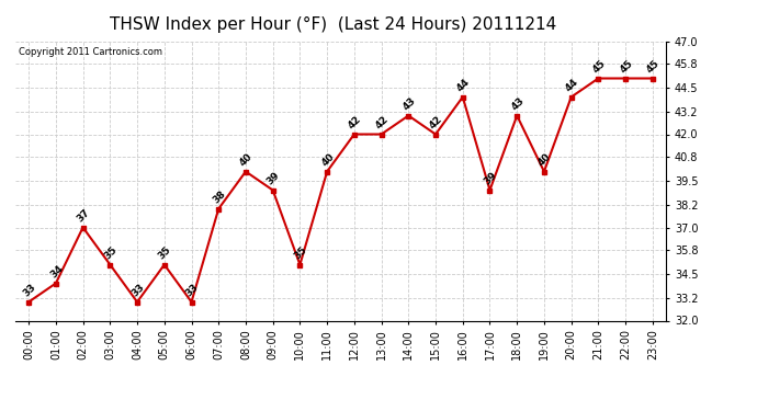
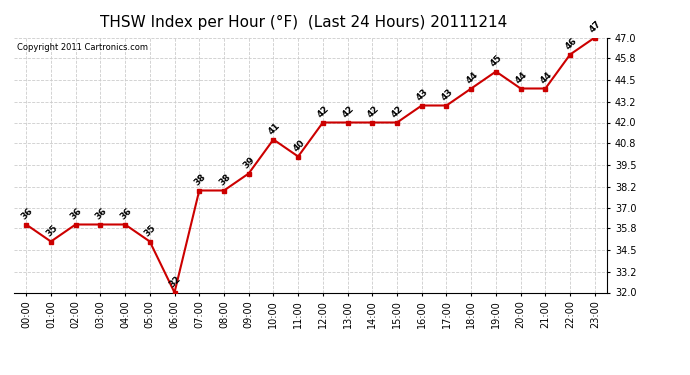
00:00: 33 -> 36
01:00: 34 -> 35
02:00: 37 -> 36
03:00: 35 -> 36
04:00: 33 -> 36
06:00: 33 -> 32
08:00: 40 -> 38
10:00: 35 -> 41
14:00: 43 -> 42
16:00: 44 -> 43
17:00: 39 -> 43
18:00: 43 -> 44
19:00: 40 -> 45
21:00: 45 -> 44
22:00: 45 -> 46
23:00: 45 -> 47
